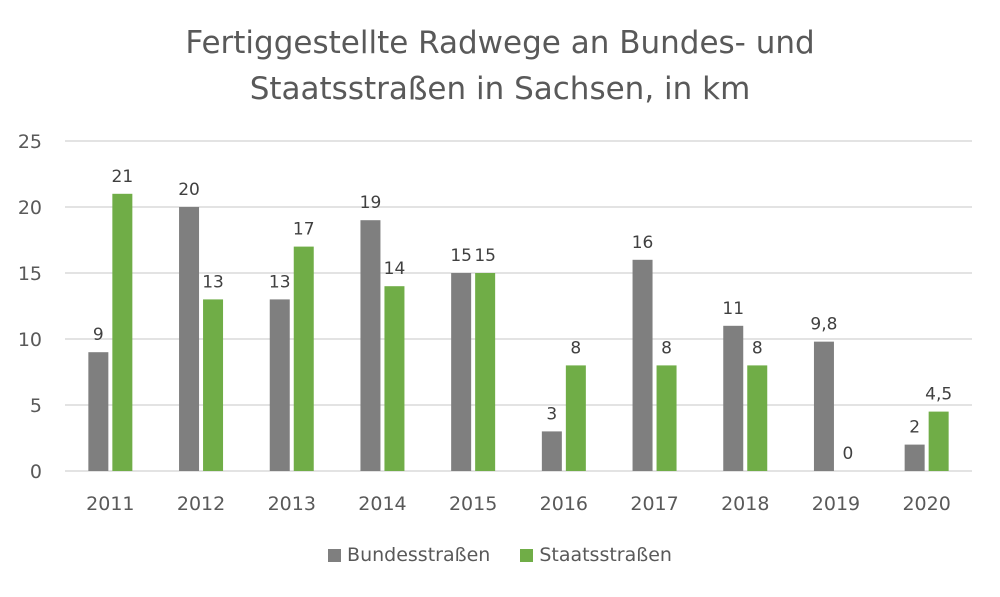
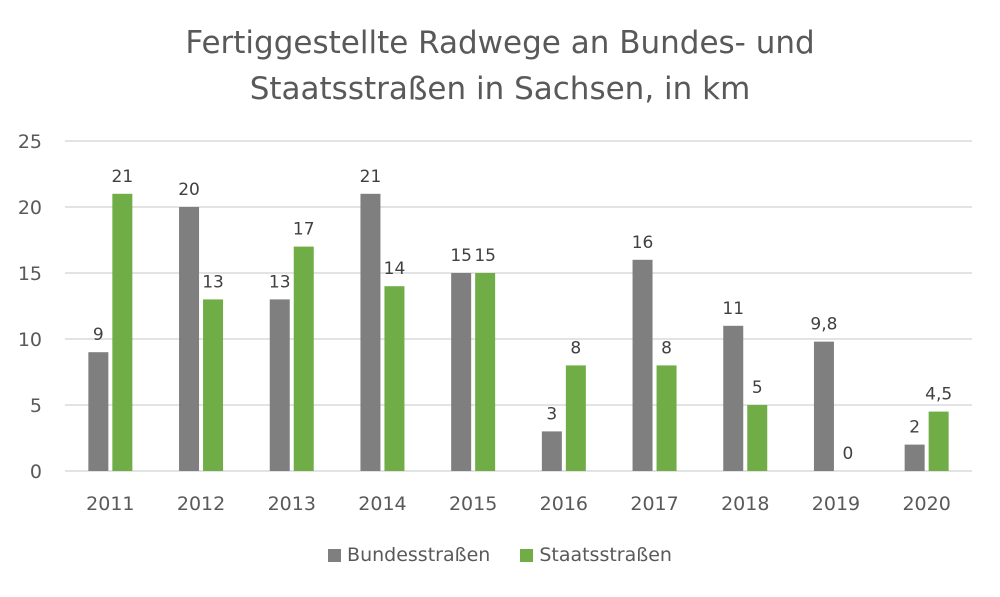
Bundesstraßen/2014: 19 -> 21
Staatsstraßen/2018: 8 -> 5
